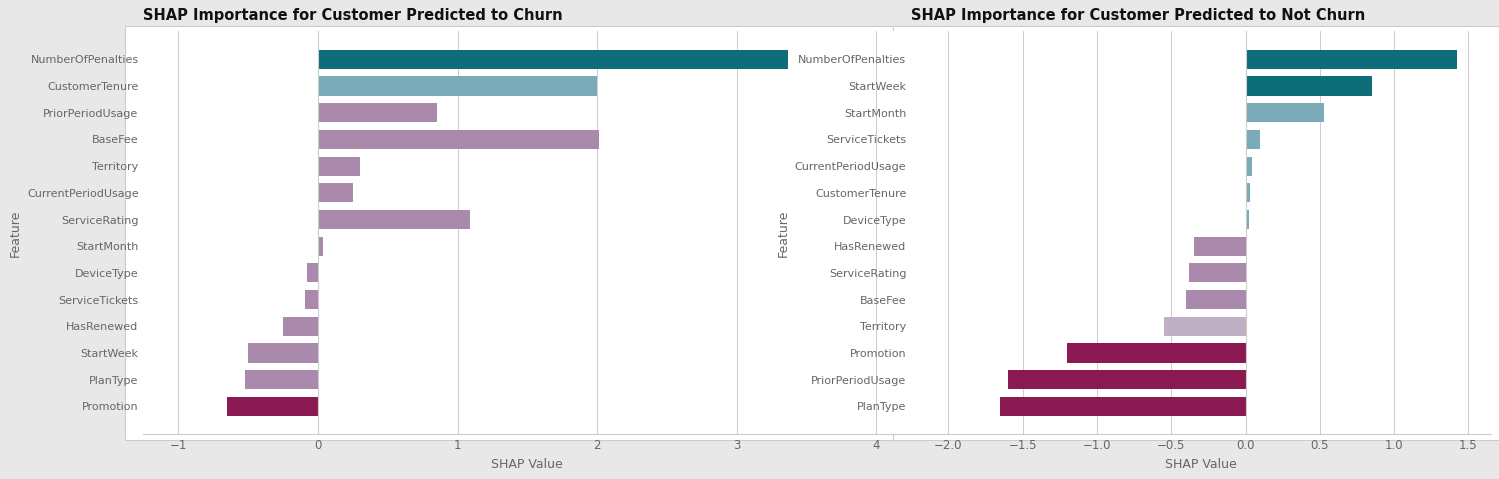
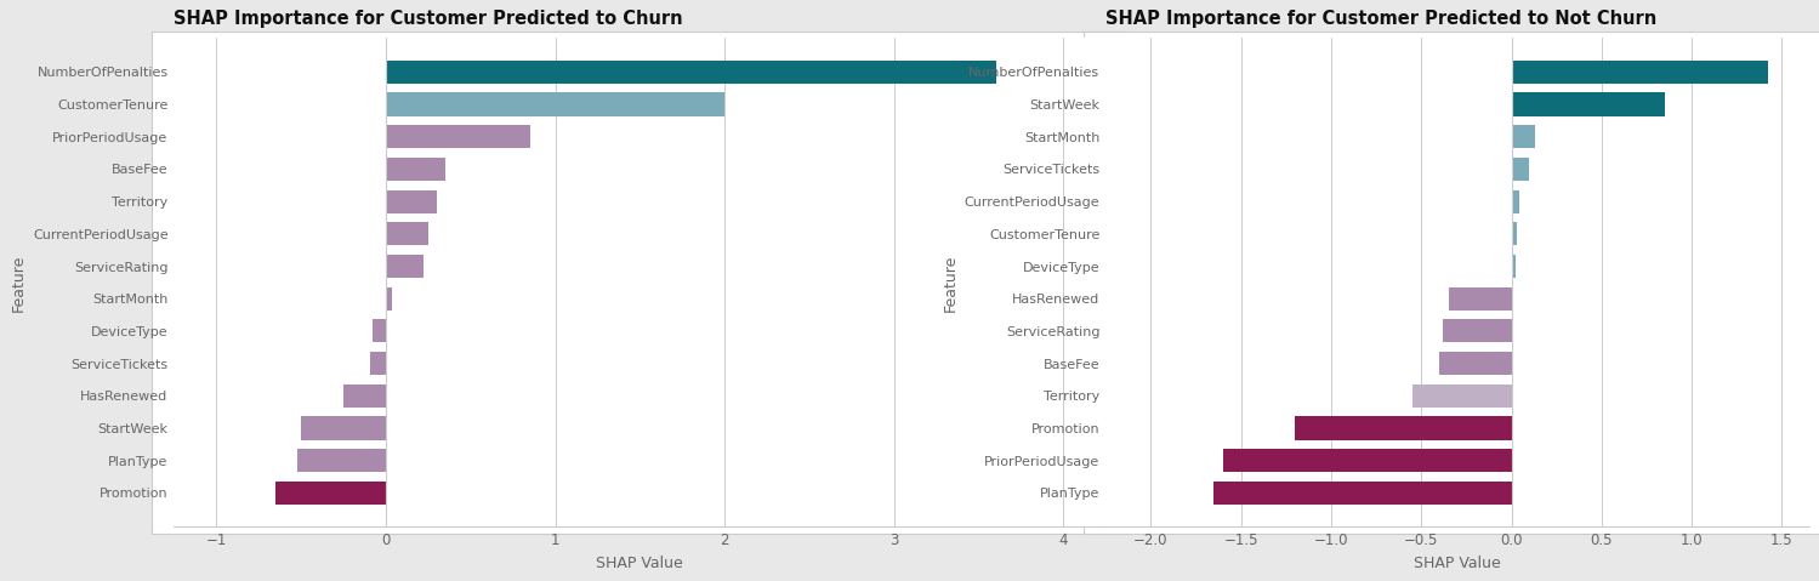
SHAP Importance for Customer Predicted to Churn/NumberOfPenalties: 3.37 -> 3.60
SHAP Importance for Customer Predicted to Churn/BaseFee: 2.01 -> 0.35
SHAP Importance for Customer Predicted to Churn/ServiceRating: 1.09 -> 0.22
SHAP Importance for Customer Predicted to Not Churn/StartMonth: 0.53 -> 0.13
